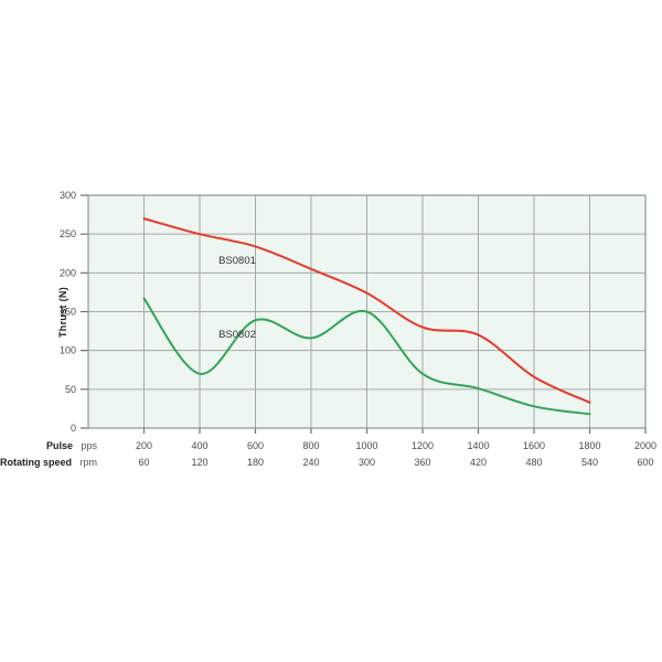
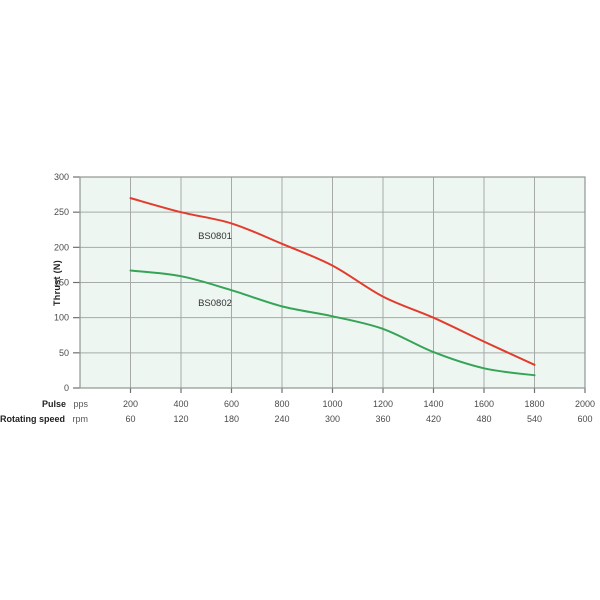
BS0802/400: 70 -> 160
BS0802/1000: 150 -> 100
BS0802/1200: 70 -> 80
BS0801/1400: 120 -> 100
